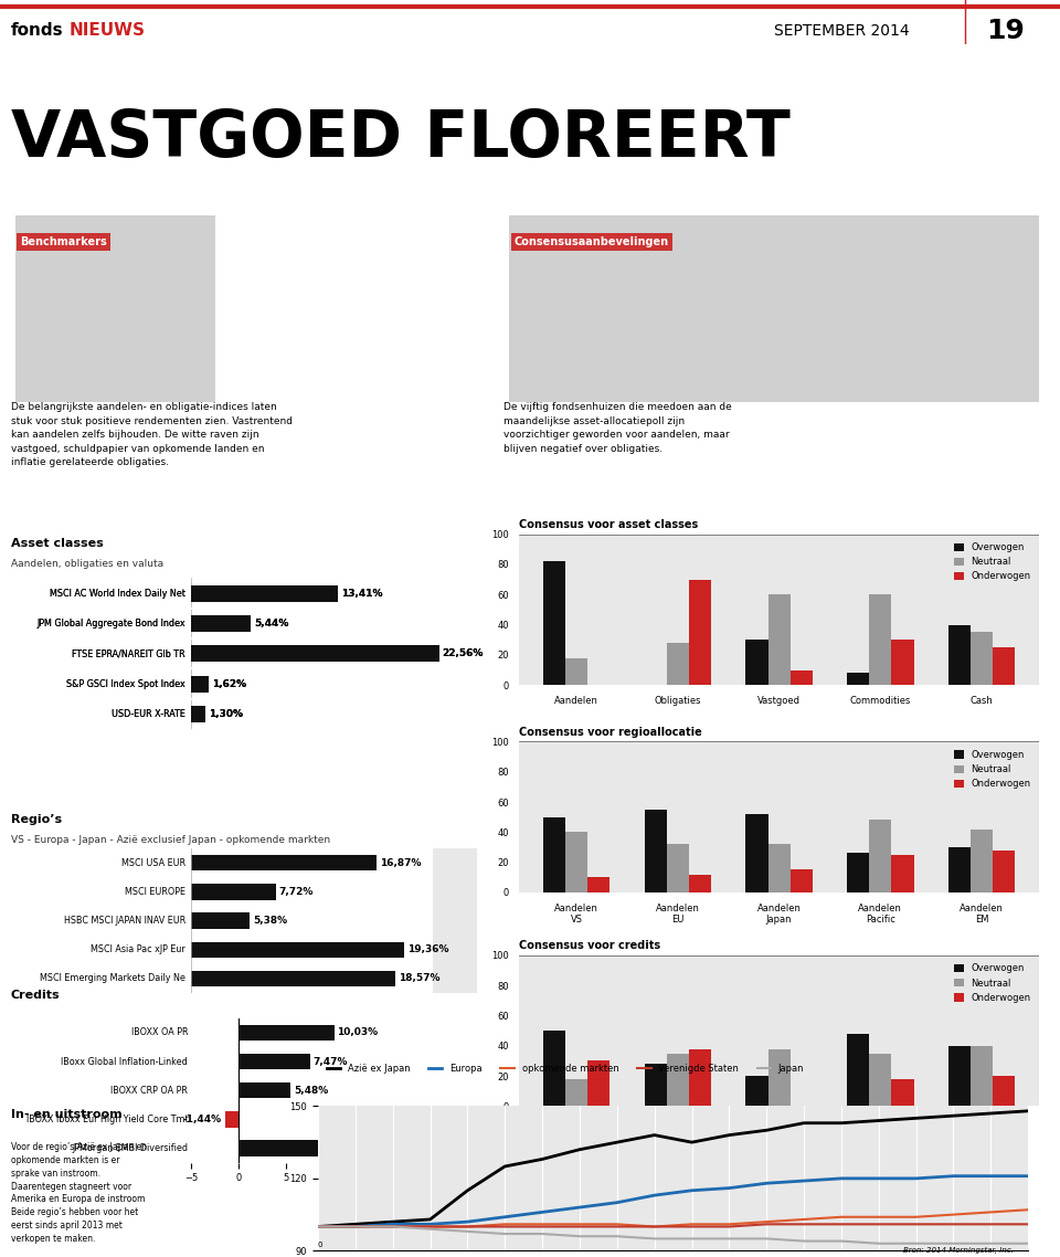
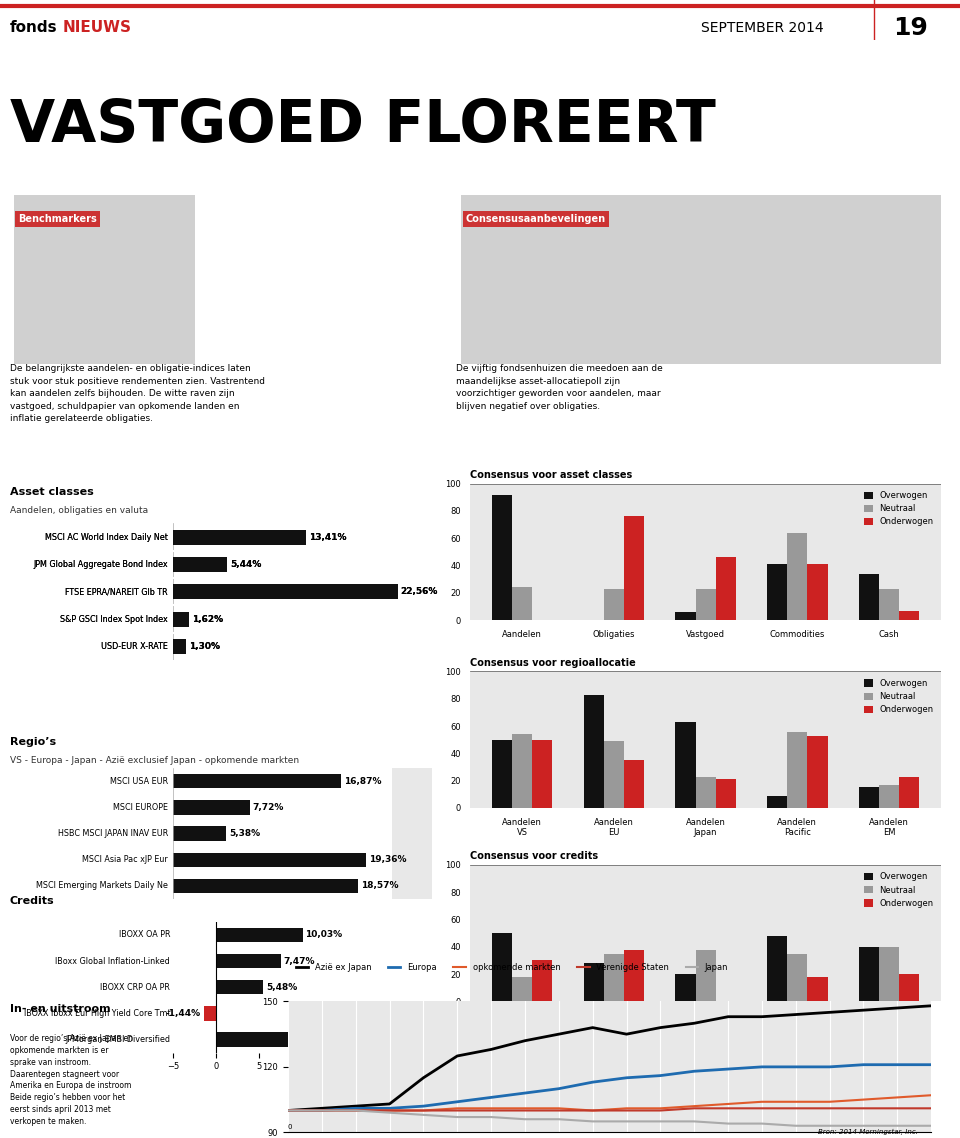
Consensus voor asset classes/Overwogen/Aandelen: 82 -> 92
Consensus voor asset classes/Neutraal/Aandelen: 18 -> 24
Consensus voor asset classes/Neutraal/Obligaties: 28 -> 23
Consensus voor asset classes/Onderwogen/Obligaties: 70 -> 76
Consensus voor asset classes/Overwogen/Vastgoed: 30 -> 6
Consensus voor asset classes/Neutraal/Vastgoed: 60 -> 23
Consensus voor asset classes/Onderwogen/Vastgoed: 10 -> 46
Consensus voor asset classes/Overwogen/Commodities: 8 -> 41
Consensus voor asset classes/Neutraal/Commodities: 60 -> 64
Consensus voor asset classes/Onderwogen/Commodities: 30 -> 41
Consensus voor asset classes/Overwogen/Cash: 40 -> 34
Consensus voor asset classes/Neutraal/Cash: 35 -> 23
Consensus voor asset classes/Onderwogen/Cash: 25 -> 7
Consensus voor regioallocatie/Neutraal/Aandelen VS: 40 -> 54
Consensus voor regioallocatie/Onderwogen/Aandelen VS: 10 -> 50
Consensus voor regioallocatie/Overwogen/Aandelen EU: 55 -> 83
Consensus voor regioallocatie/Neutraal/Aandelen EU: 32 -> 49
Consensus voor regioallocatie/Onderwogen/Aandelen EU: 12 -> 35
Consensus voor regioallocatie/Overwogen/Aandelen Japan: 52 -> 63
Consensus voor regioallocatie/Neutraal/Aandelen Japan: 32 -> 23
Consensus voor regioallocatie/Onderwogen/Aandelen Japan: 15 -> 21
Consensus voor regioallocatie/Overwogen/Aandelen Pacific: 26 -> 9
Consensus voor regioallocatie/Neutraal/Aandelen Pacific: 48 -> 56
Consensus voor regioallocatie/Onderwogen/Aandelen Pacific: 25 -> 53
Consensus voor regioallocatie/Overwogen/Aandelen EM: 30 -> 15
Consensus voor regioallocatie/Neutraal/Aandelen EM: 42 -> 17
Consensus voor regioallocatie/Onderwogen/Aandelen EM: 28 -> 23
